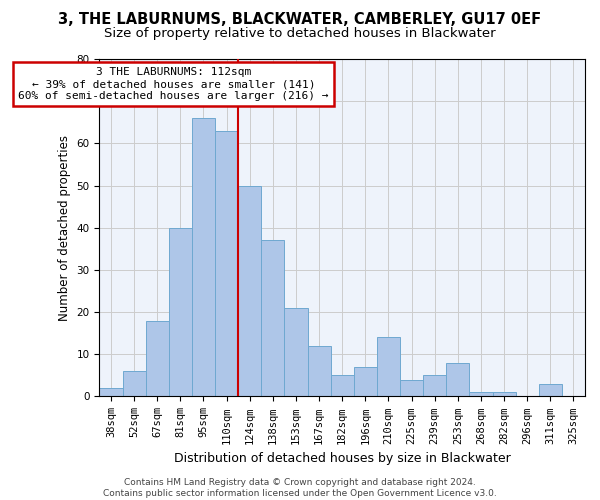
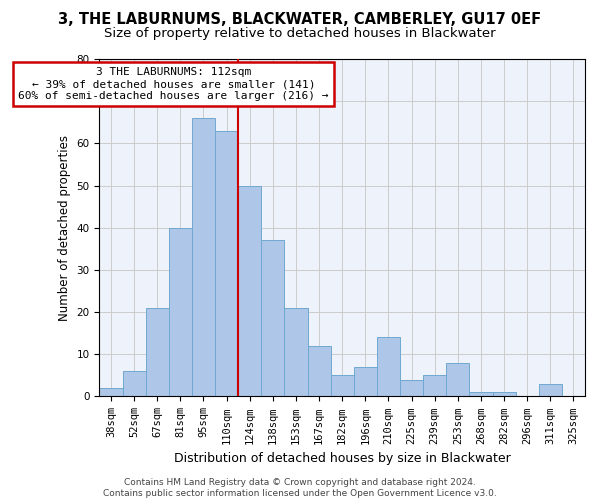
67sqm: 18 -> 21
